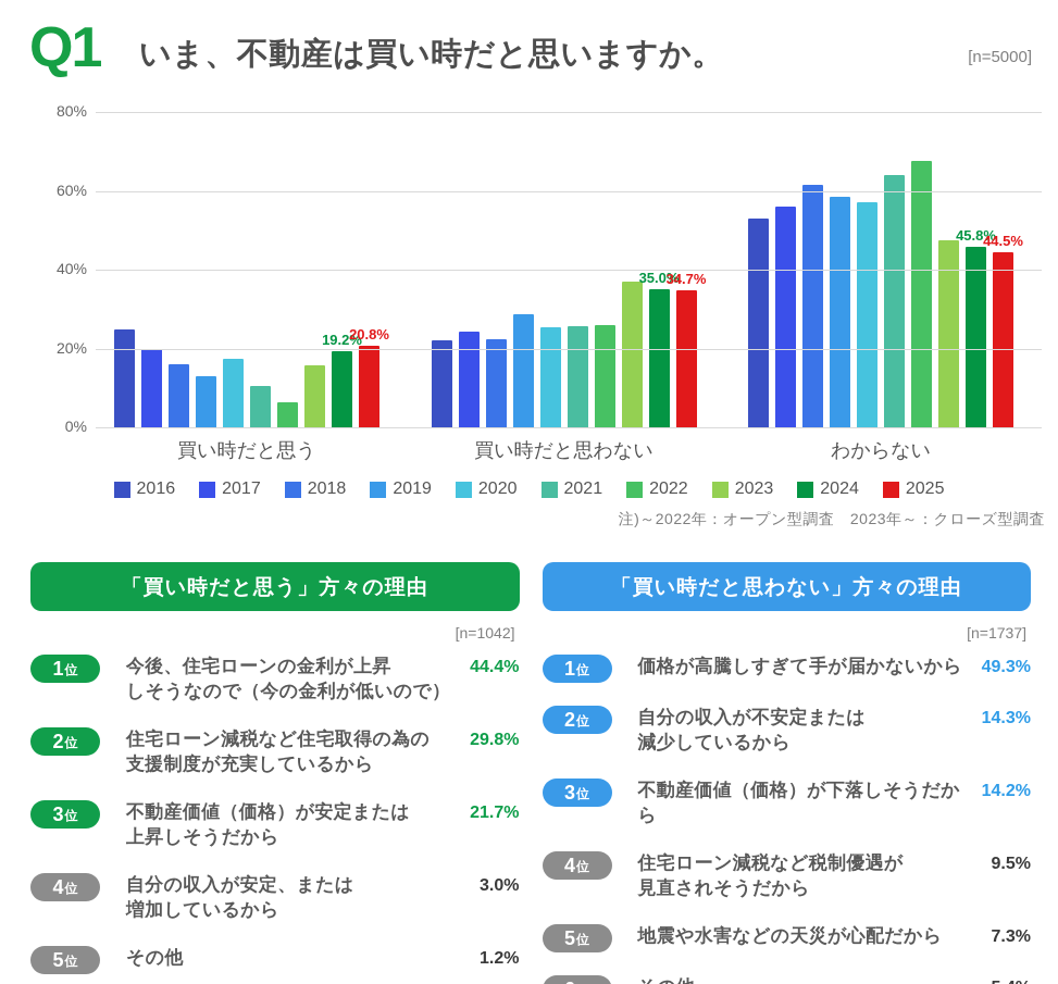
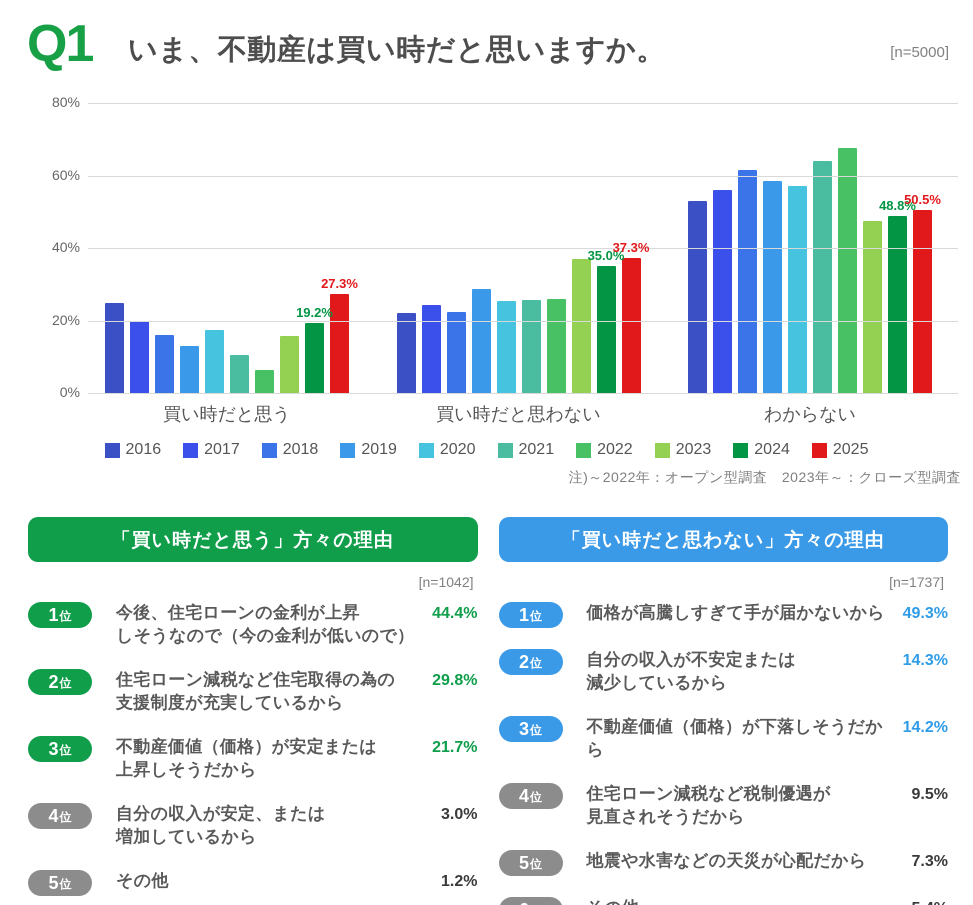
2025/買い時だと思う: 20.8% -> 27.3%
2025/買い時だと思わない: 34.7% -> 37.3%
2024/わからない: 45.8% -> 48.8%
2025/わからない: 44.5% -> 50.5%
